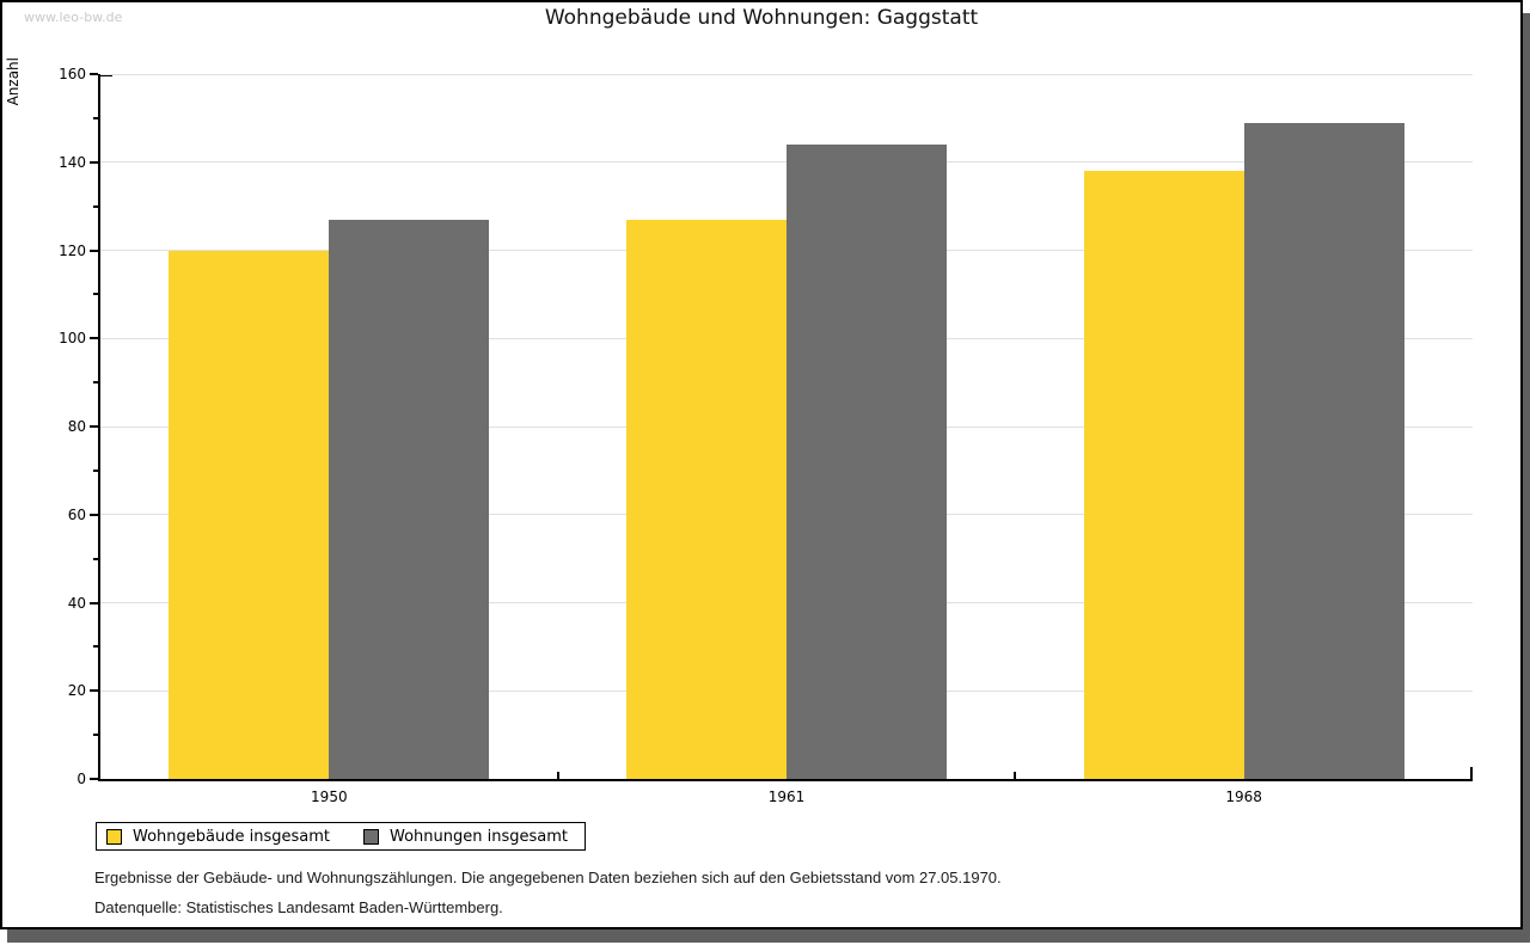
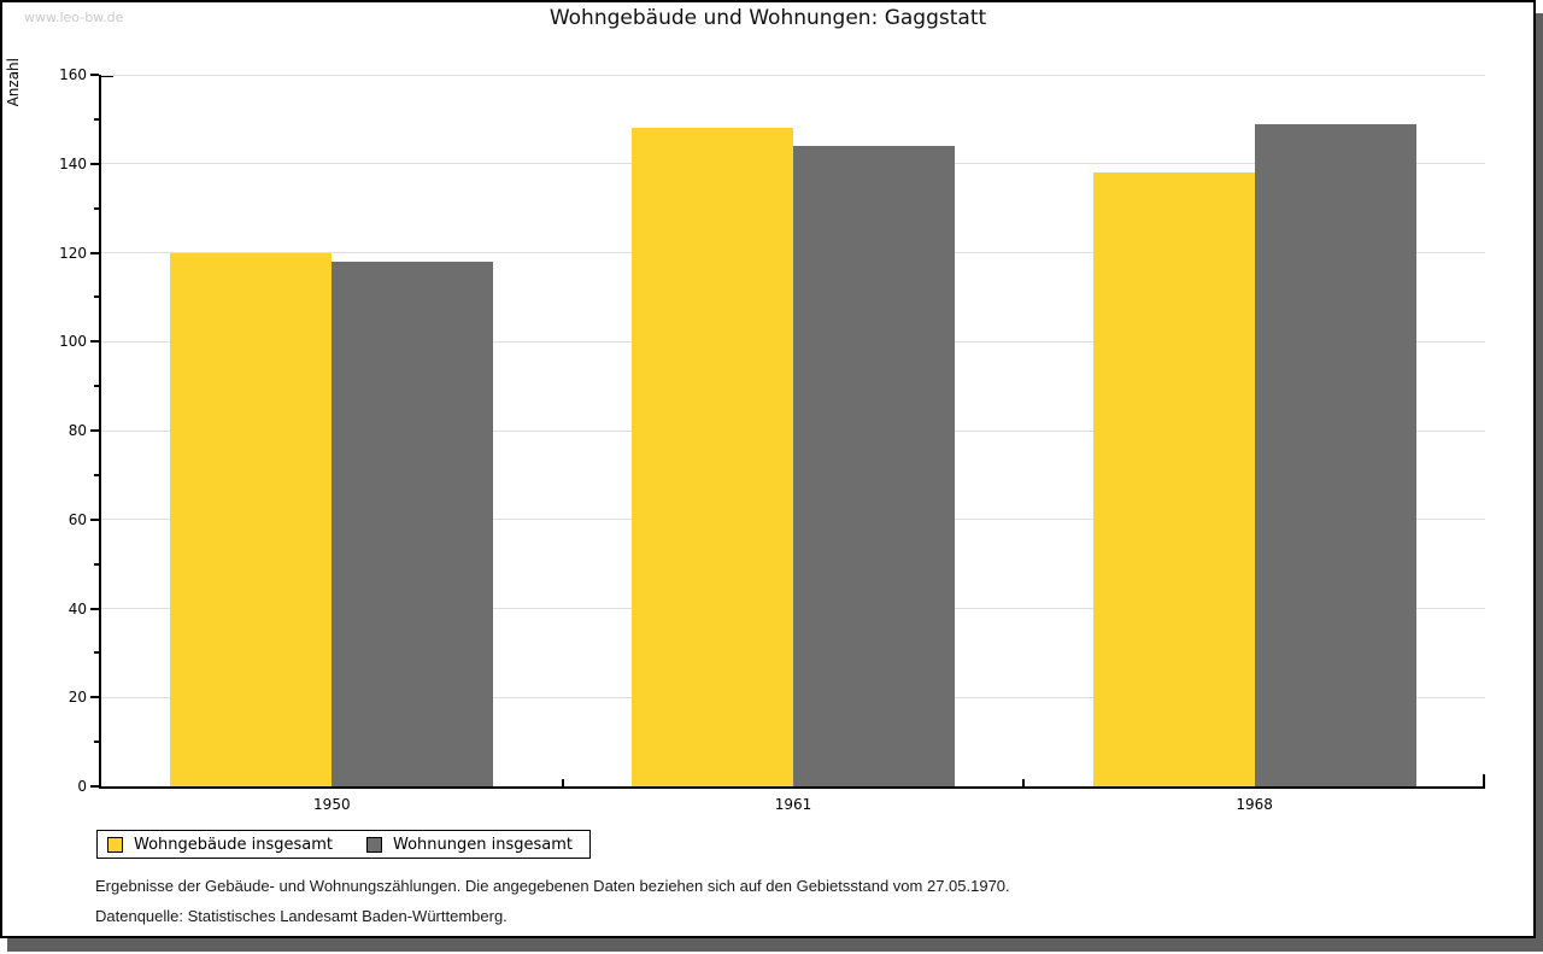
Wohnungen insgesamt/1950: 127 -> 118
Wohngebäude insgesamt/1961: 127 -> 148
